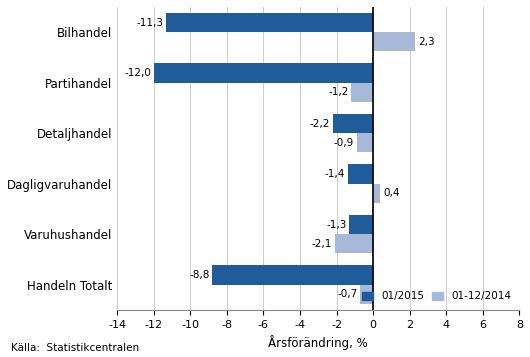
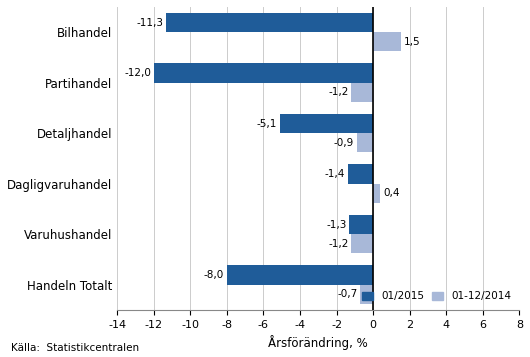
01-12/2014/Bilhandel: 2,3 -> 1,5
01/2015/Detaljhandel: -2,2 -> -5,1
01-12/2014/Varuhushandel: -2,1 -> -1,2
01/2015/Handeln Totalt: -8,8 -> -8,0
